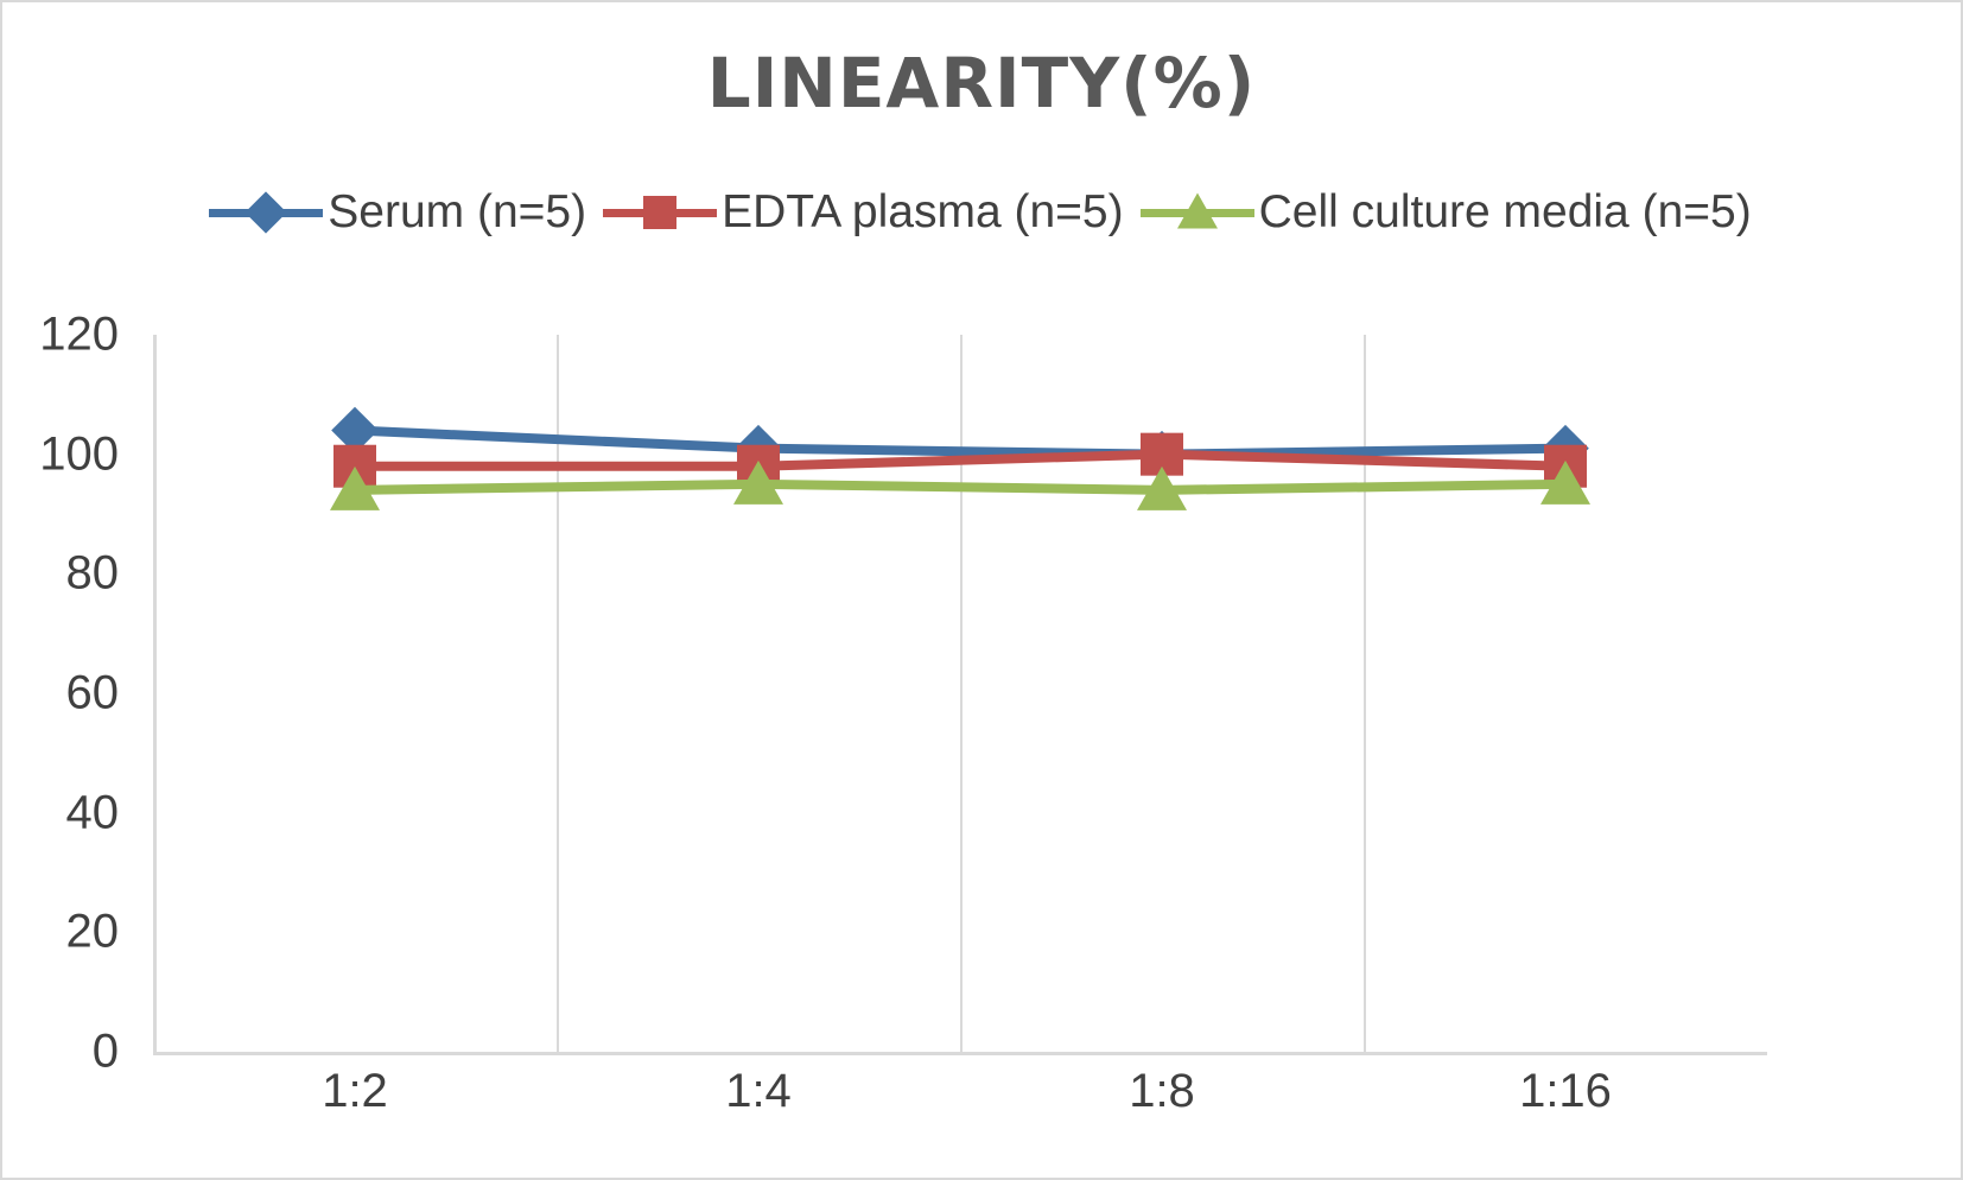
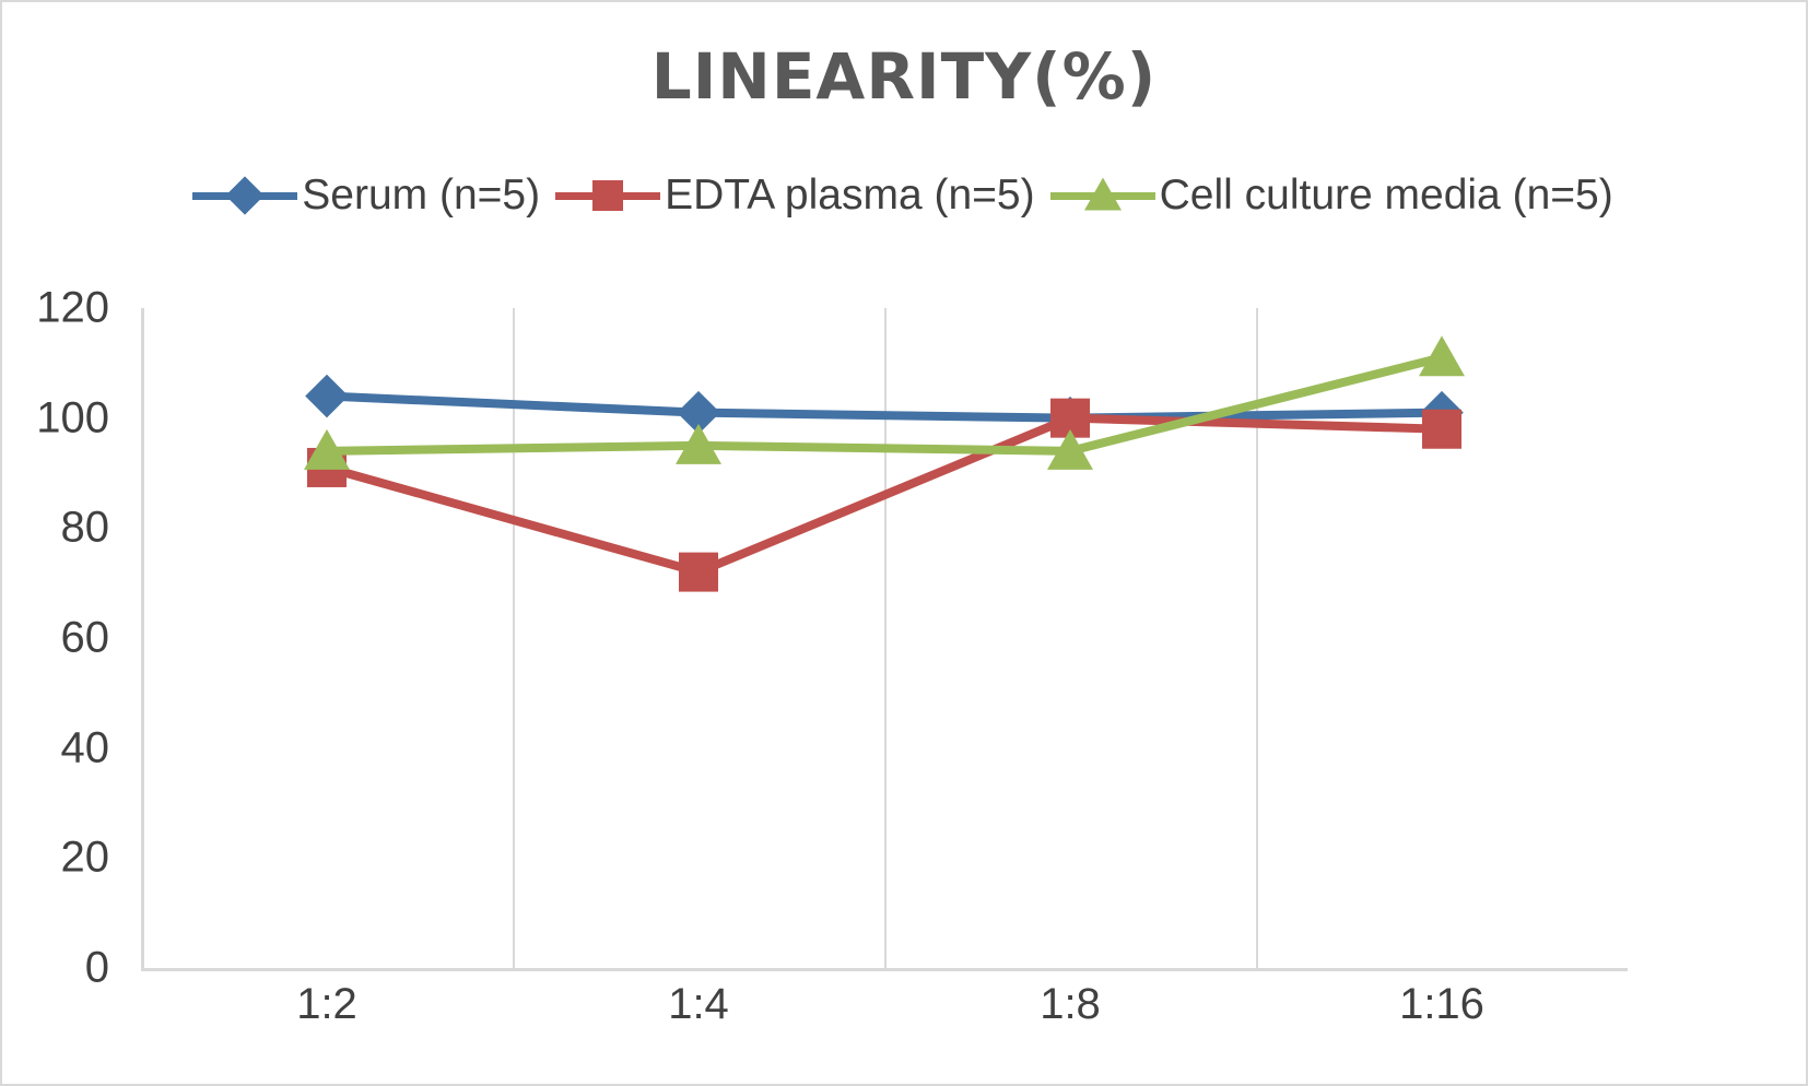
EDTA plasma (n=5)/1:2: 98 -> 91
EDTA plasma (n=5)/1:4: 98 -> 72
Cell culture media (n=5)/1:16: 95 -> 111
